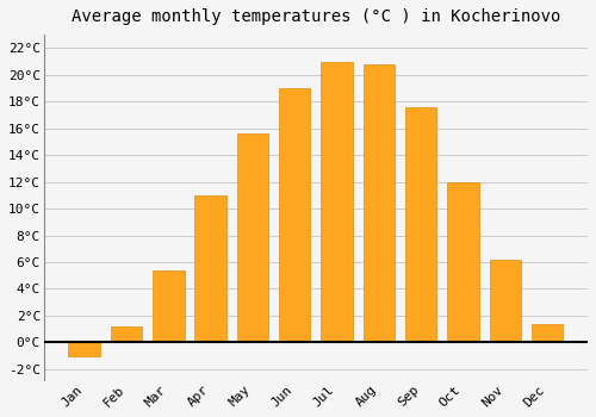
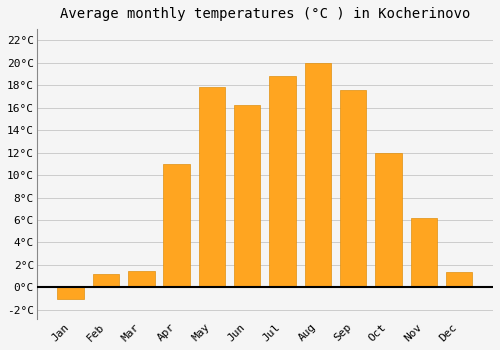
Mar: 5.4°C -> 1.5°C
May: 15.6°C -> 17.8°C
Jun: 19.0°C -> 16.2°C
Jul: 21.0°C -> 18.8°C
Aug: 20.8°C -> 20.0°C
